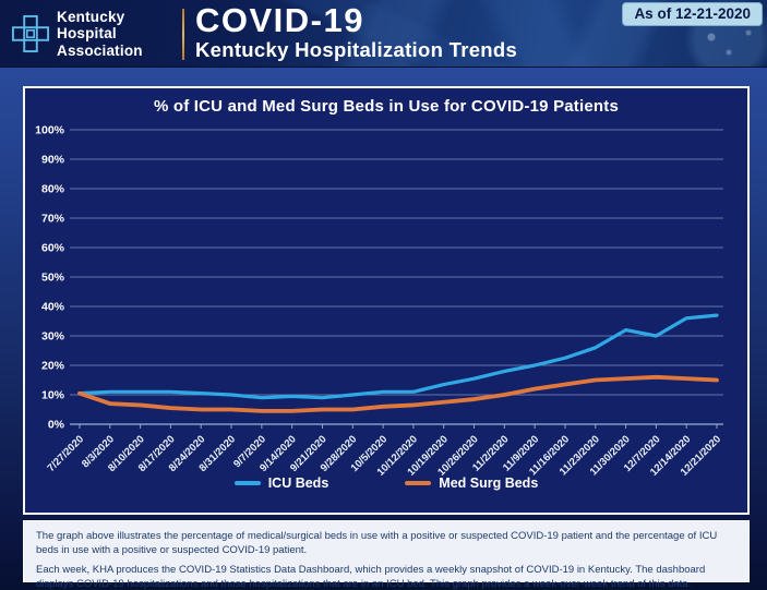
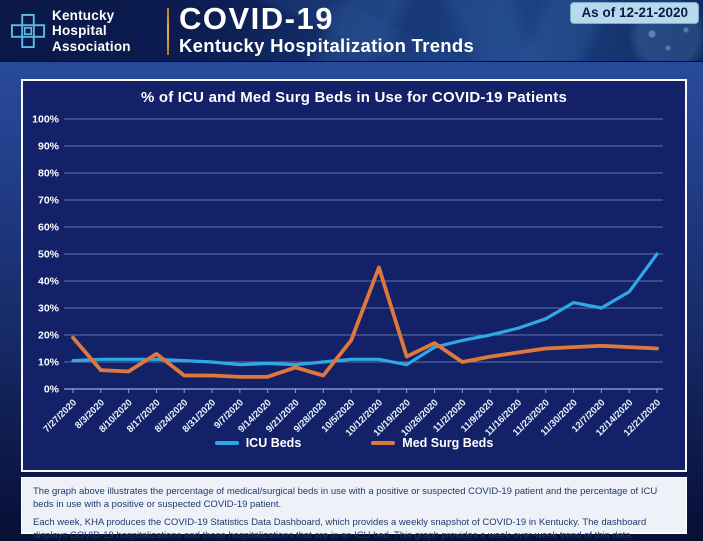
Med Surg Beds/7/27/2020: 10% -> 19%
Med Surg Beds/8/17/2020: 6% -> 13%
Med Surg Beds/9/21/2020: 5% -> 8%
Med Surg Beds/10/5/2020: 6% -> 18%
Med Surg Beds/10/12/2020: 6% -> 45%
ICU Beds/10/19/2020: 14% -> 9%
Med Surg Beds/10/19/2020: 8% -> 12%
Med Surg Beds/10/26/2020: 8% -> 17%
ICU Beds/12/21/2020: 37% -> 50%
